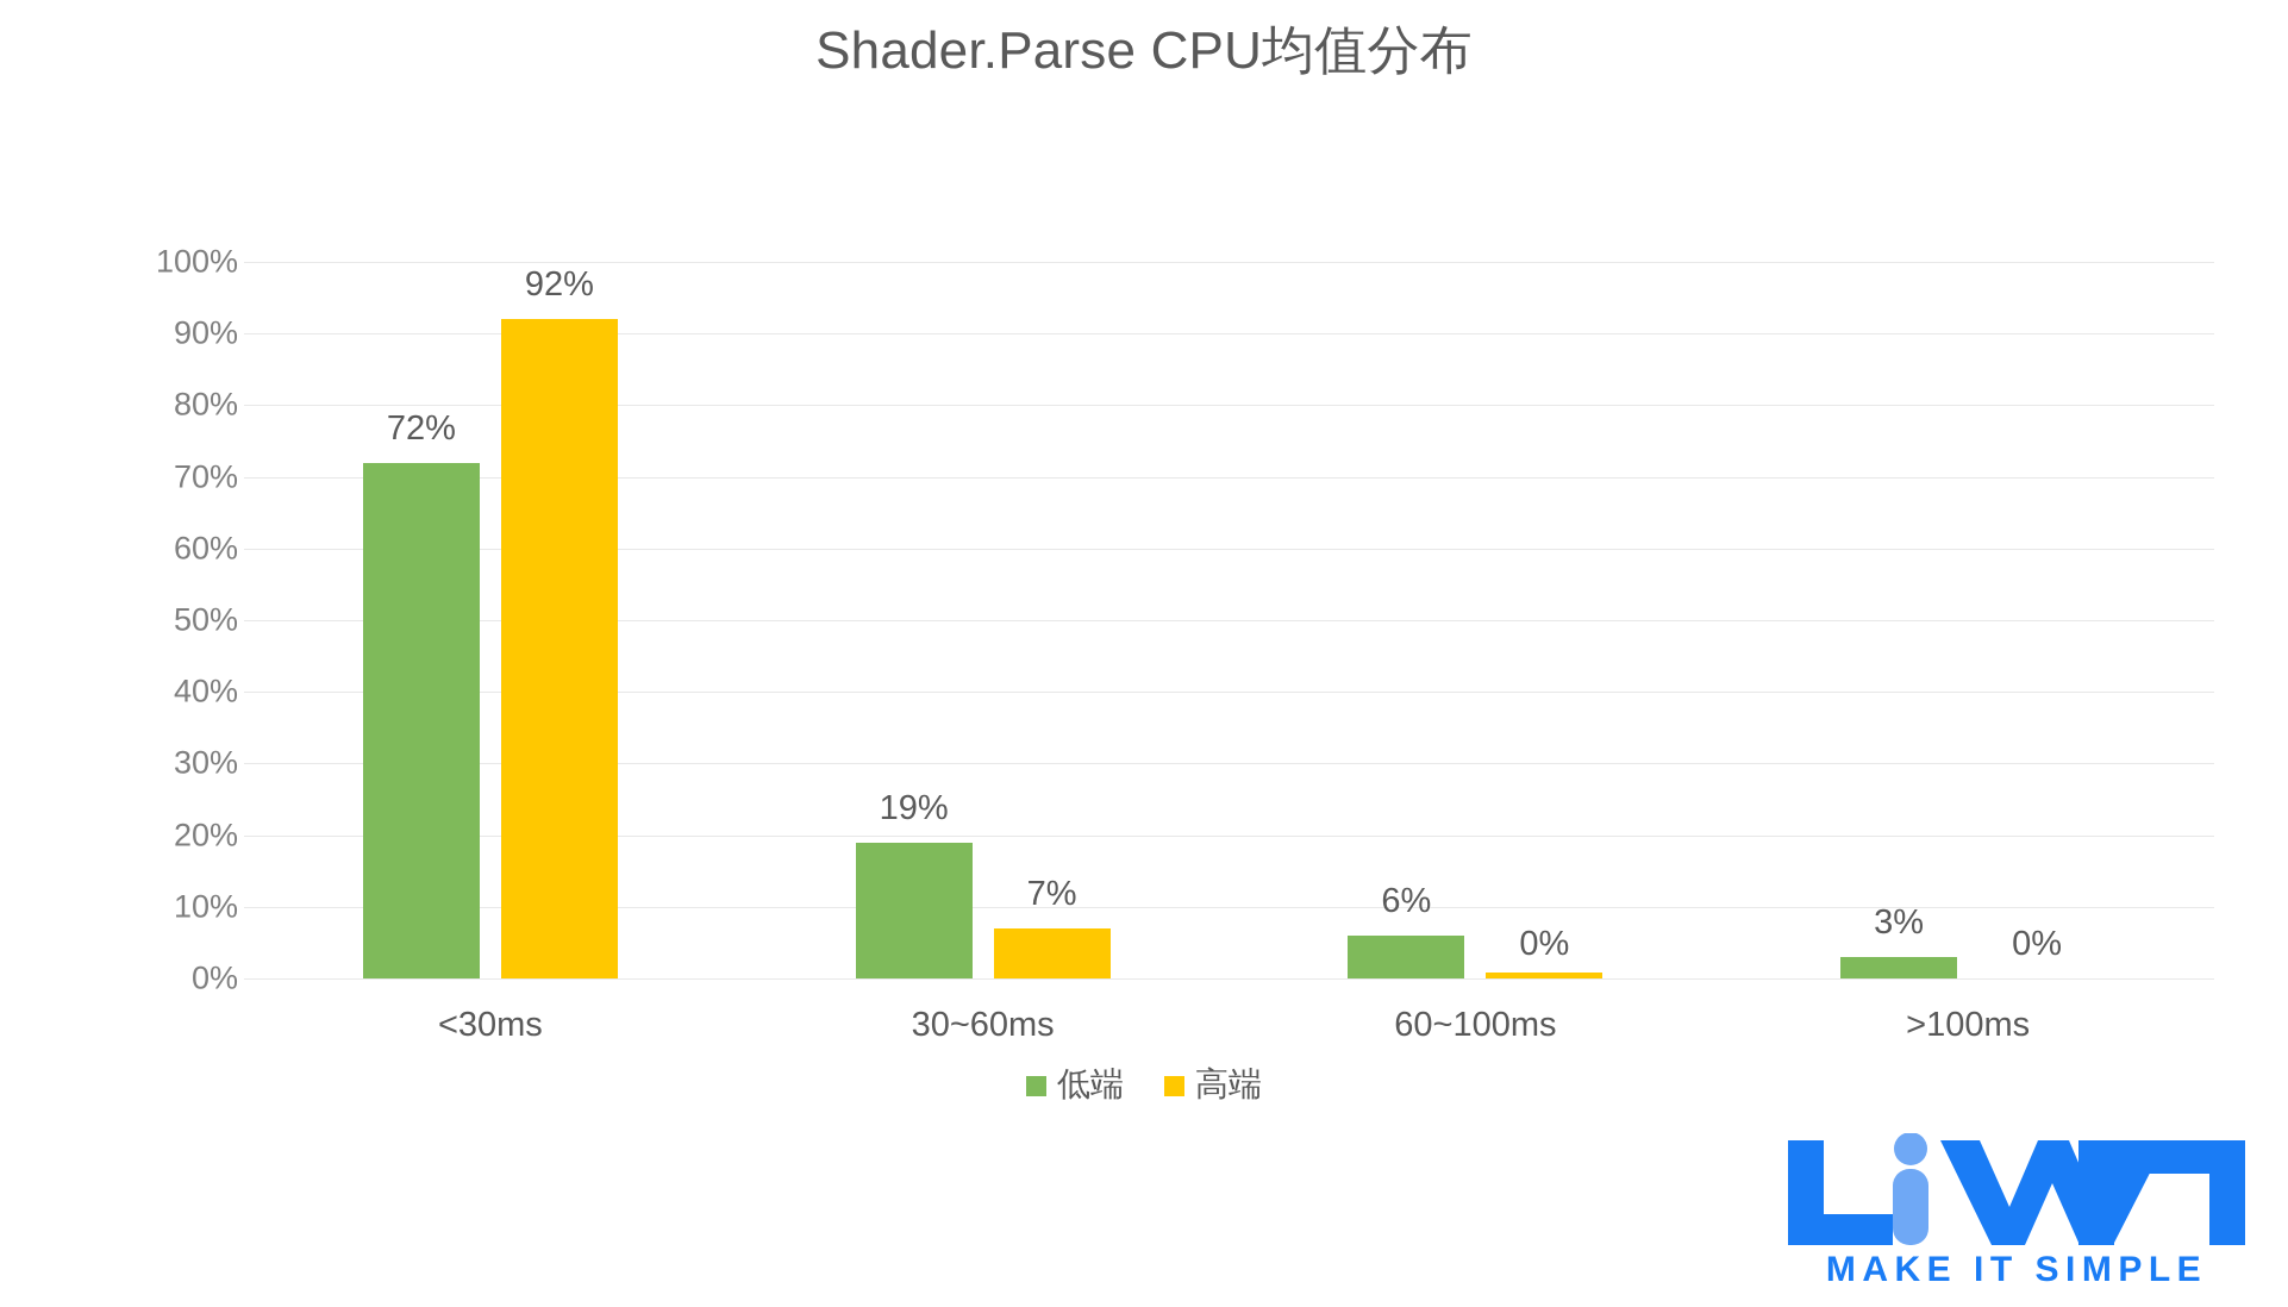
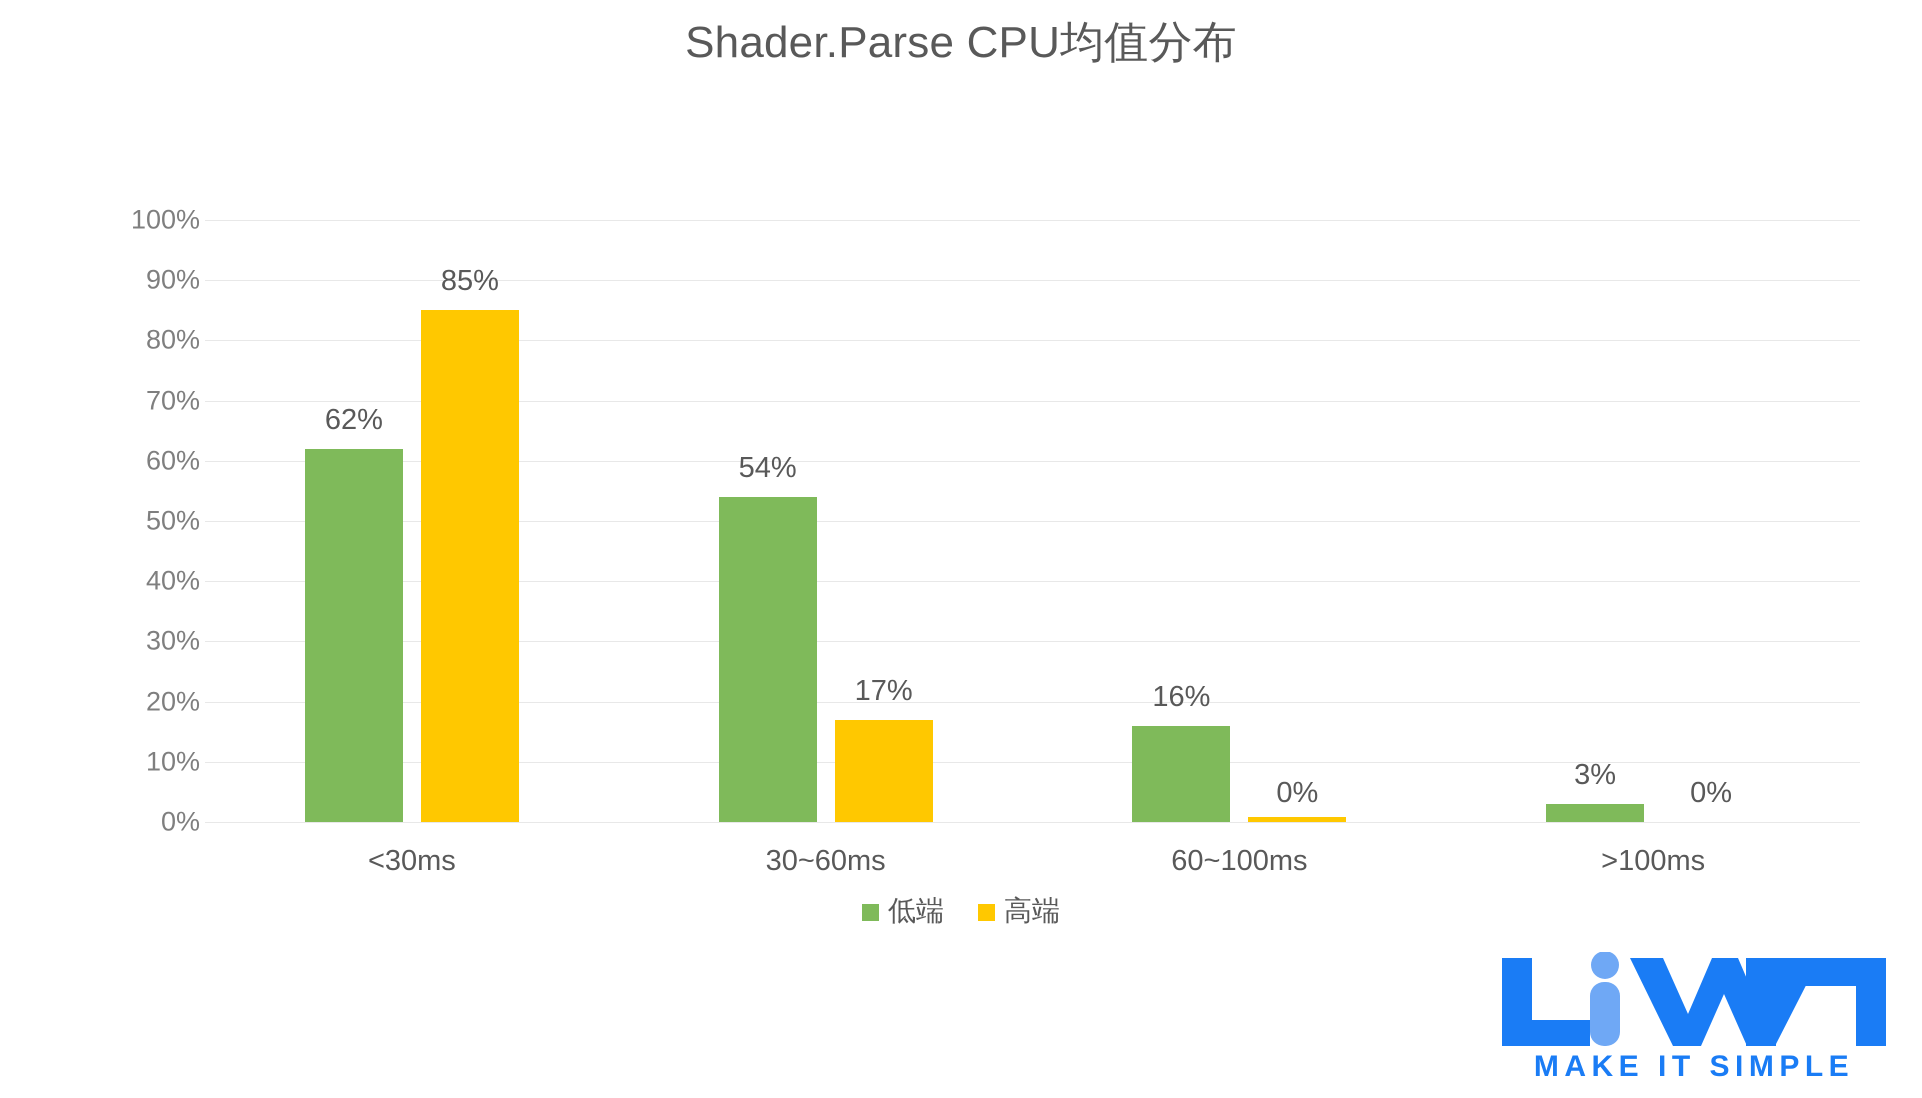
低端/<30ms: 72% -> 62%
高端/<30ms: 92% -> 85%
低端/30~60ms: 19% -> 54%
高端/30~60ms: 7% -> 17%
低端/60~100ms: 6% -> 16%
